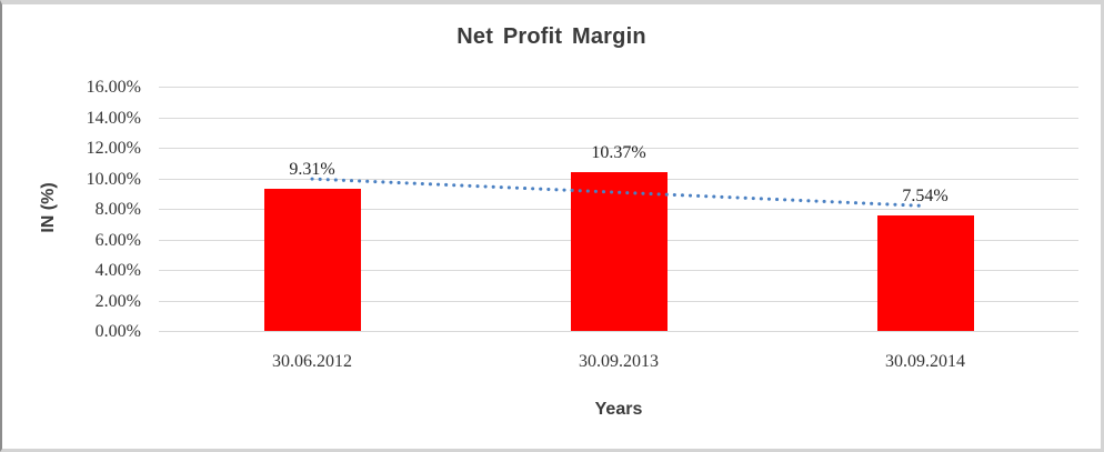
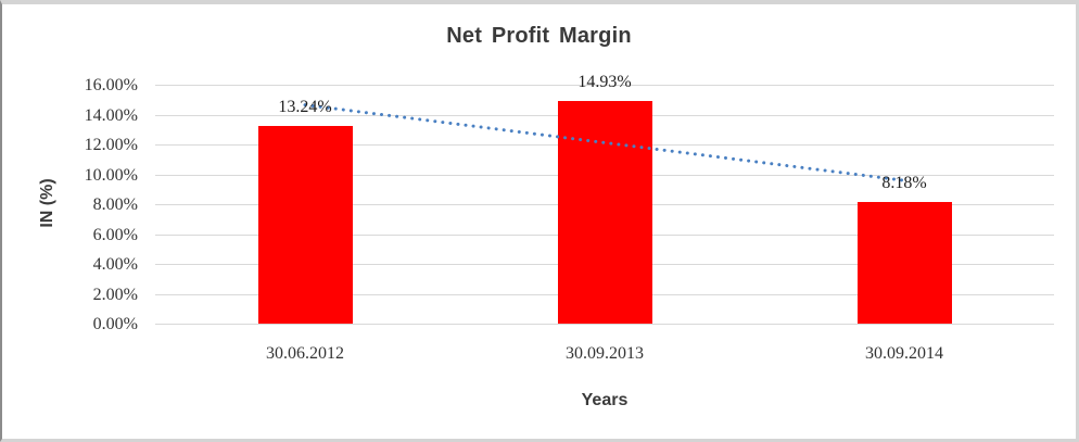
30.06.2012: 9.31% -> 13.24%
30.09.2013: 10.37% -> 14.93%
30.09.2014: 7.54% -> 8.18%
